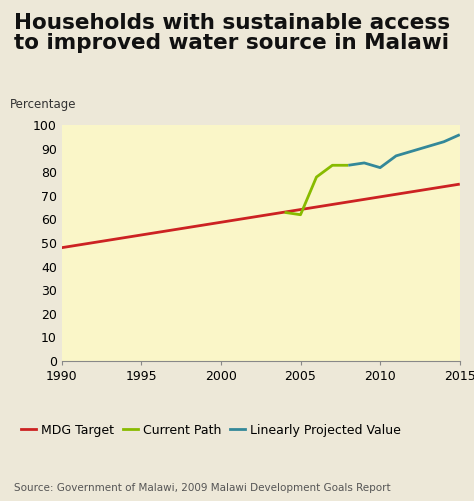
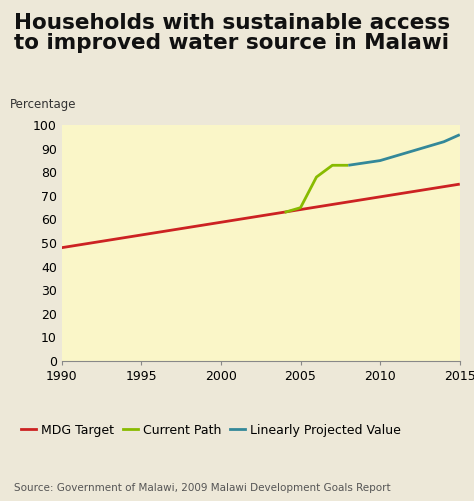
Current Path/2005: 62 -> 65
Linearly Projected Value/2010: 82 -> 85
